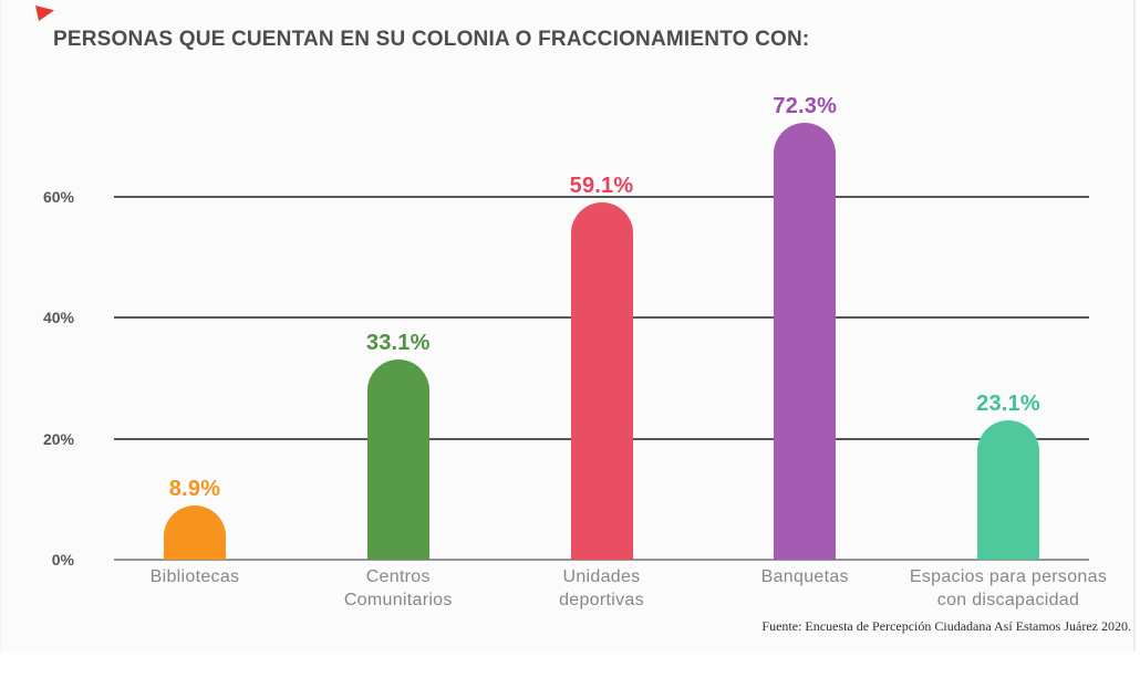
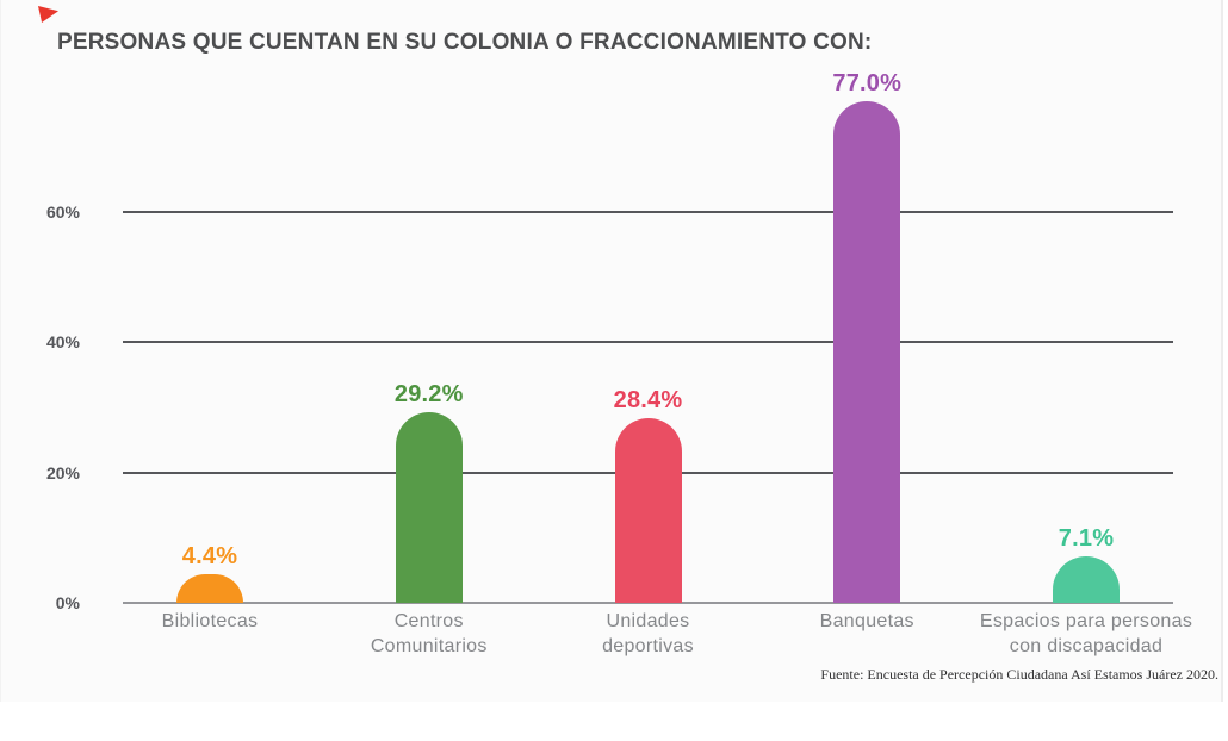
Bibliotecas: 8.9% -> 4.4%
Centros Comunitarios: 33.1% -> 29.2%
Unidades deportivas: 59.1% -> 28.4%
Banquetas: 72.3% -> 77.0%
Espacios para personas con discapacidad: 23.1% -> 7.1%
